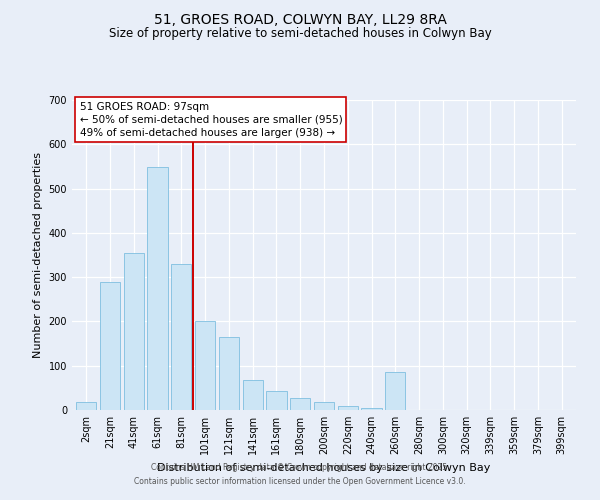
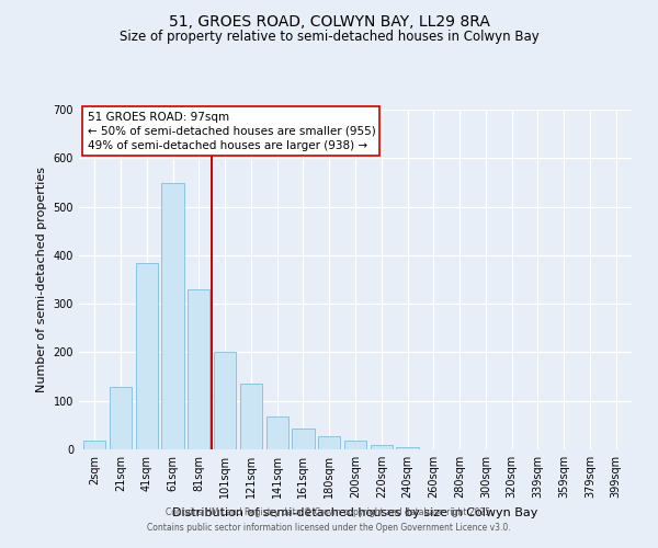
21sqm: 290 -> 128
41sqm: 355 -> 385
121sqm: 165 -> 135
260sqm: 85 -> 1
